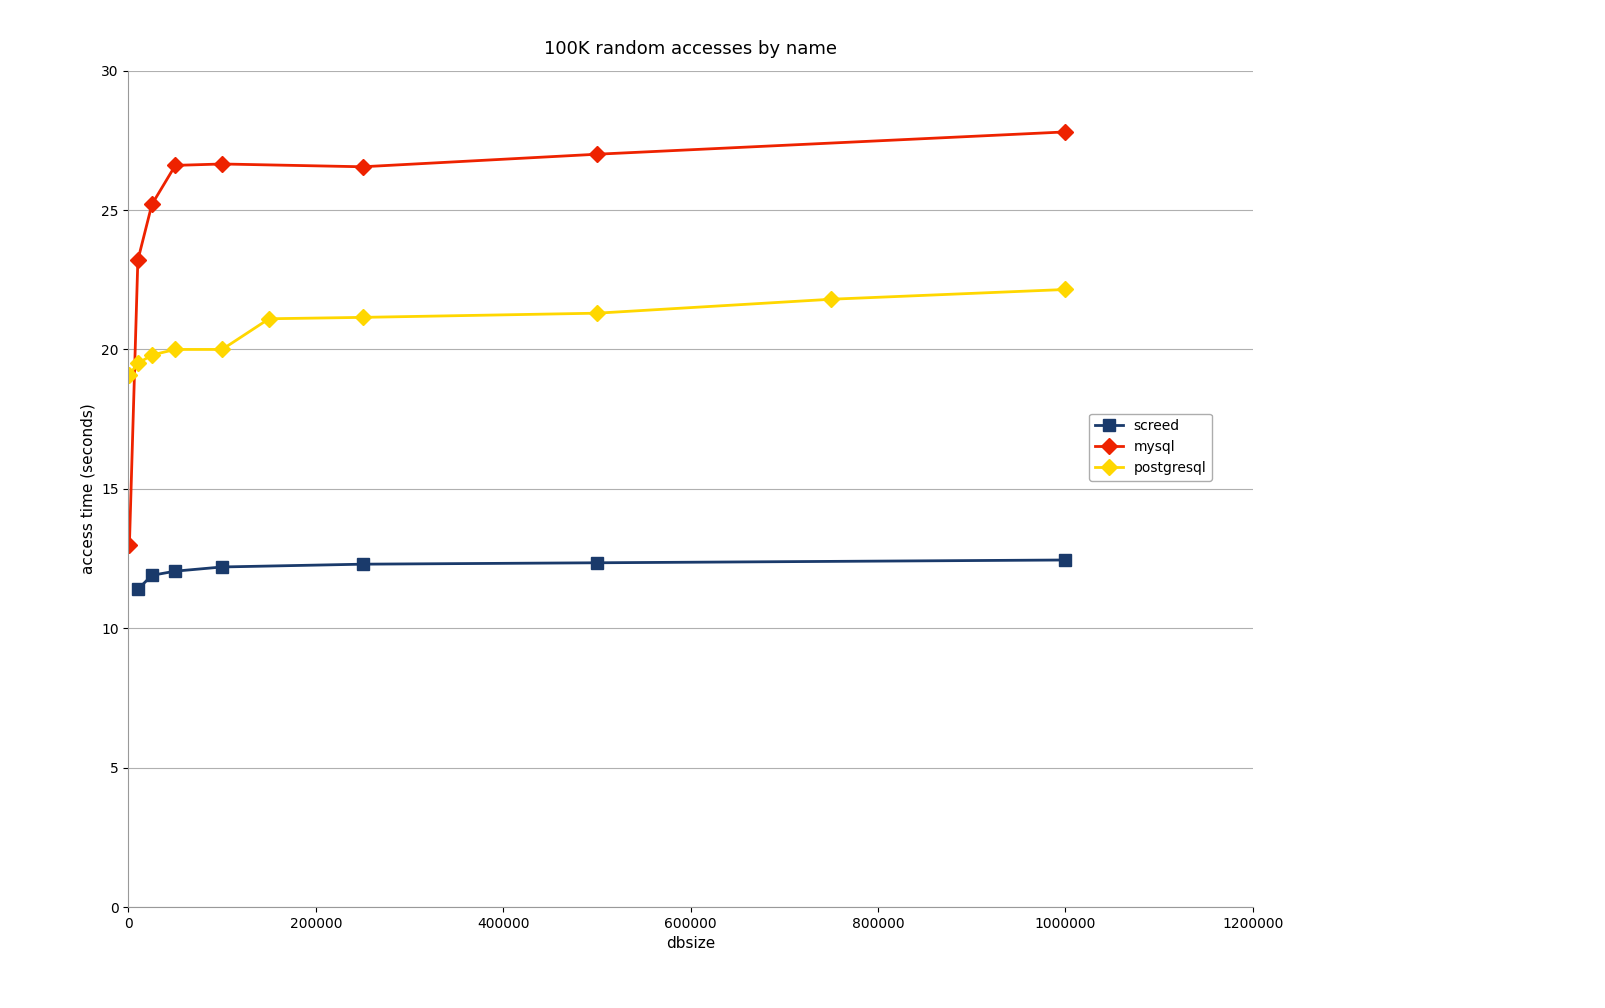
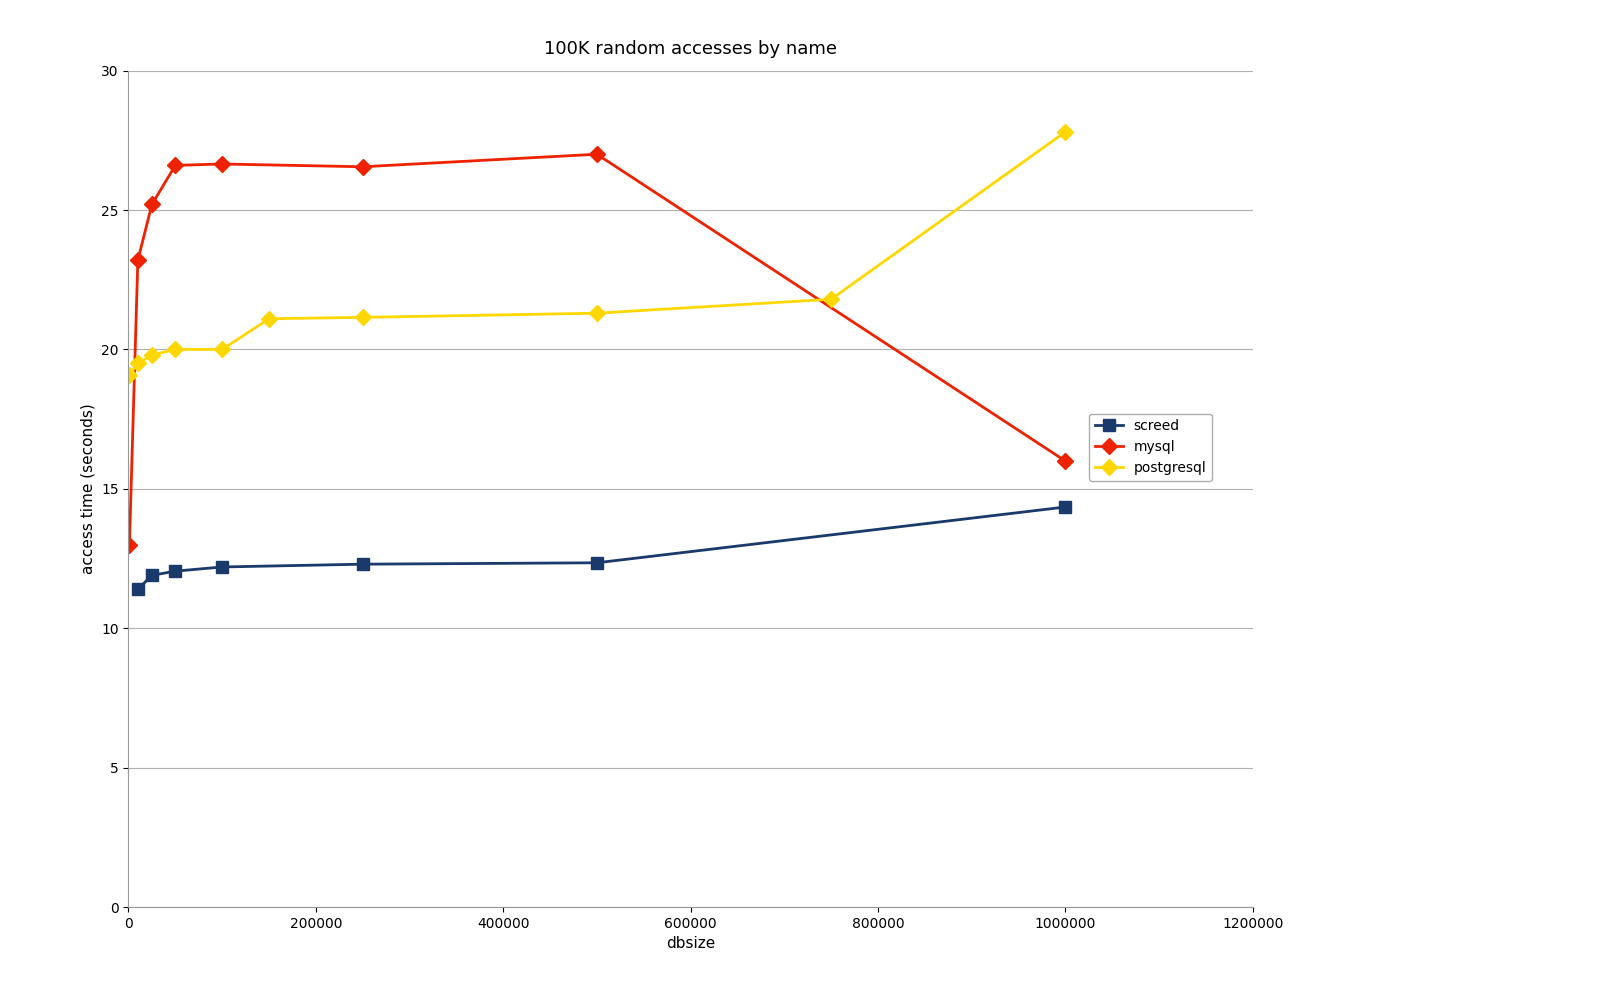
screed/1000000: 12.45 -> 14.35
mysql/1000000: 27.80 -> 16.00
postgresql/1000000: 22.15 -> 27.80
